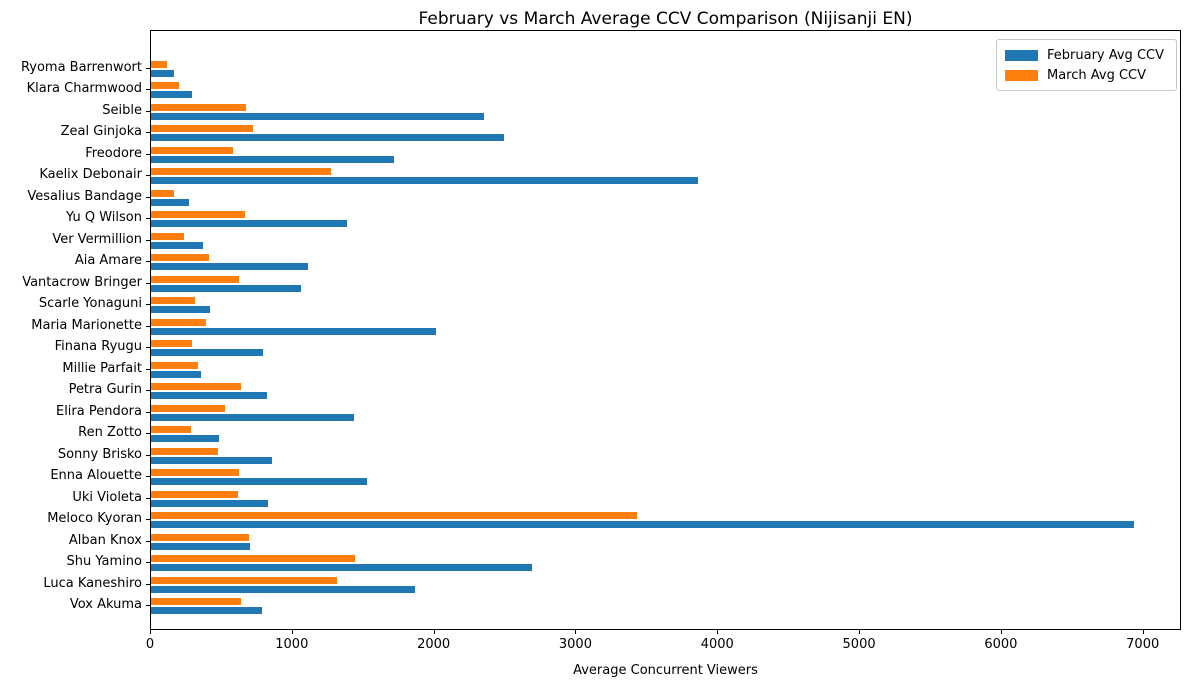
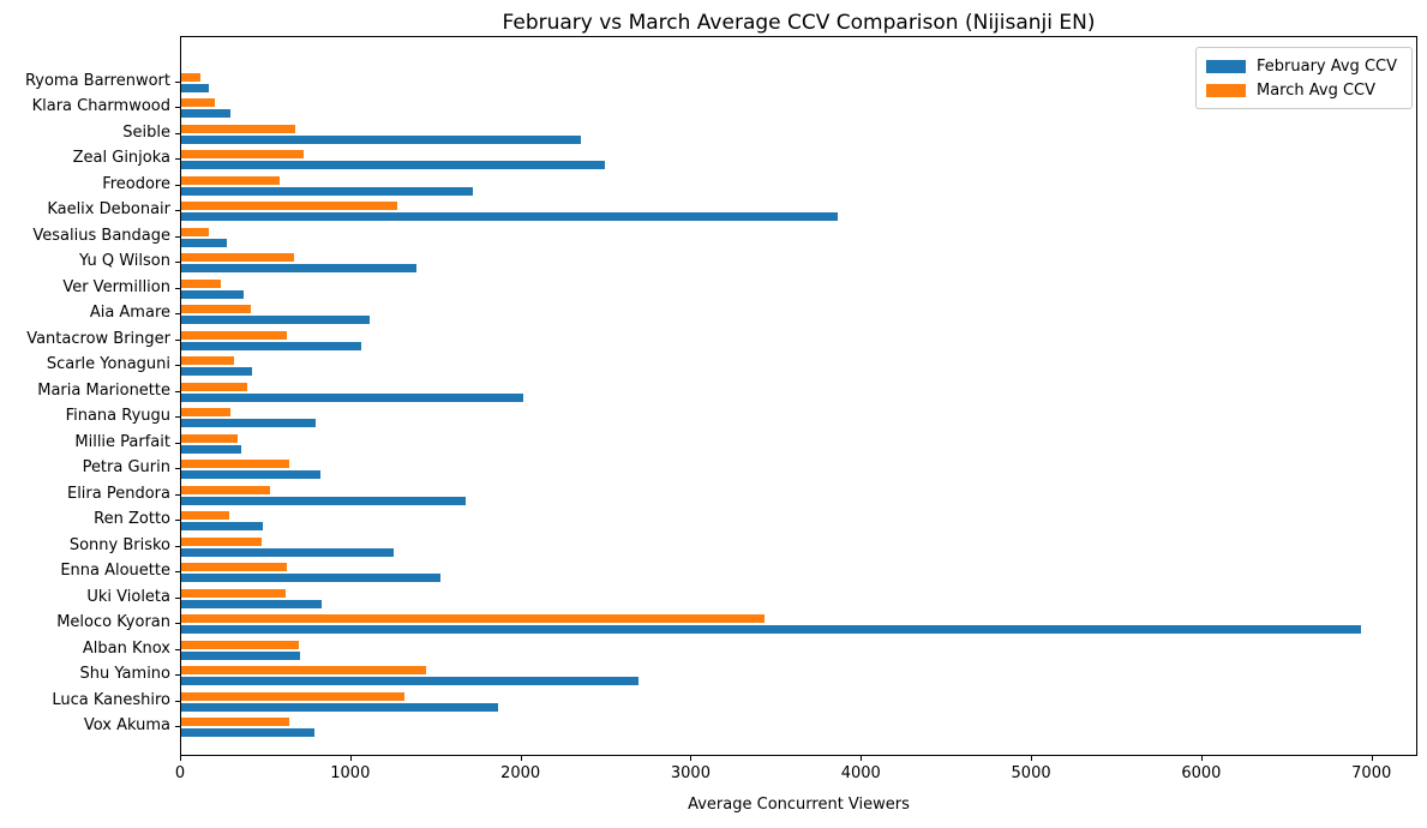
February Avg CCV/Elira Pendora: 1430 -> 1670
February Avg CCV/Sonny Brisko: 860 -> 1250
